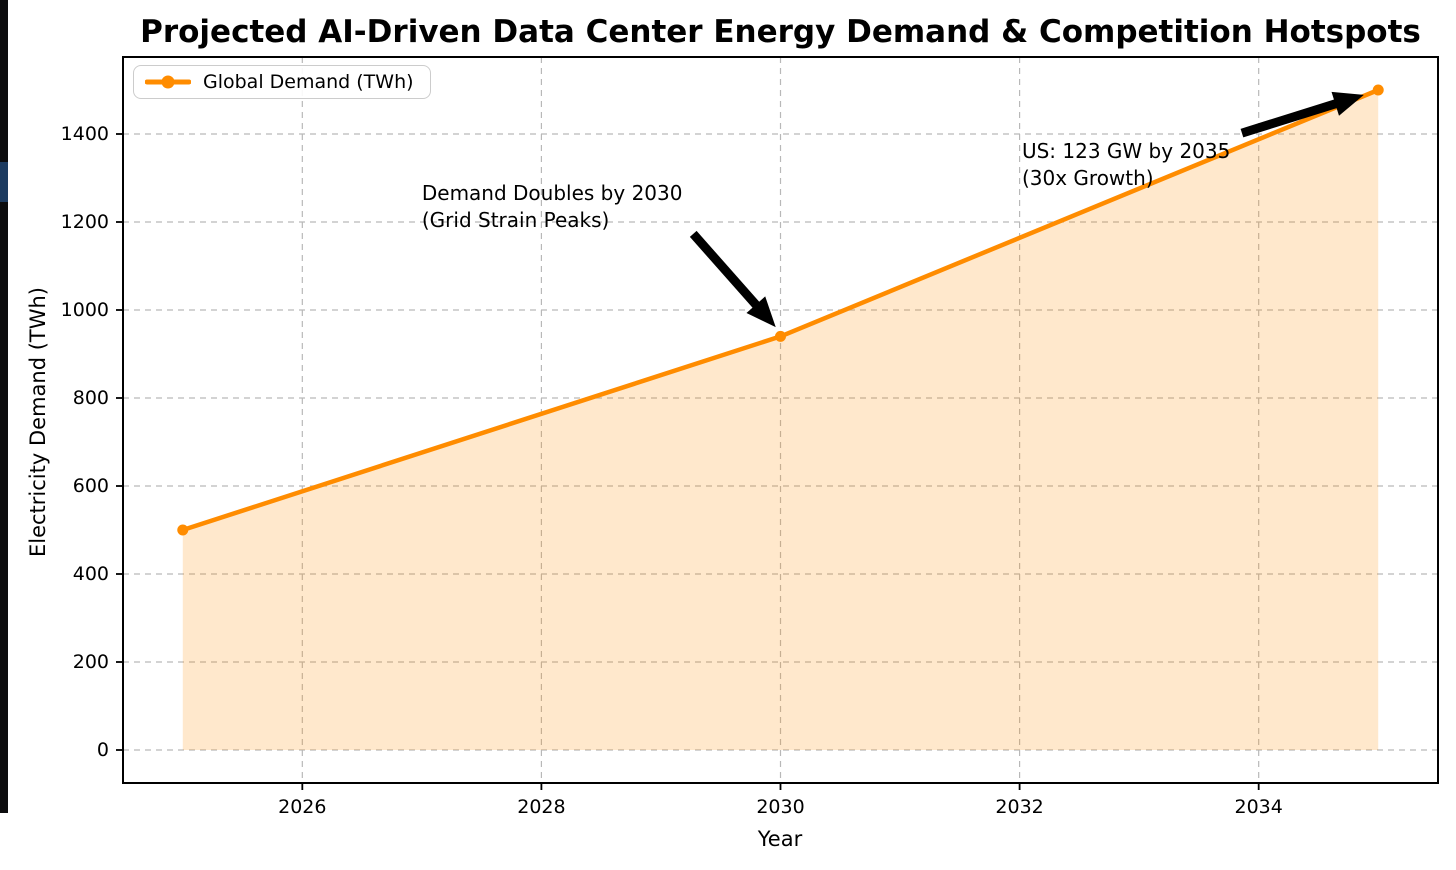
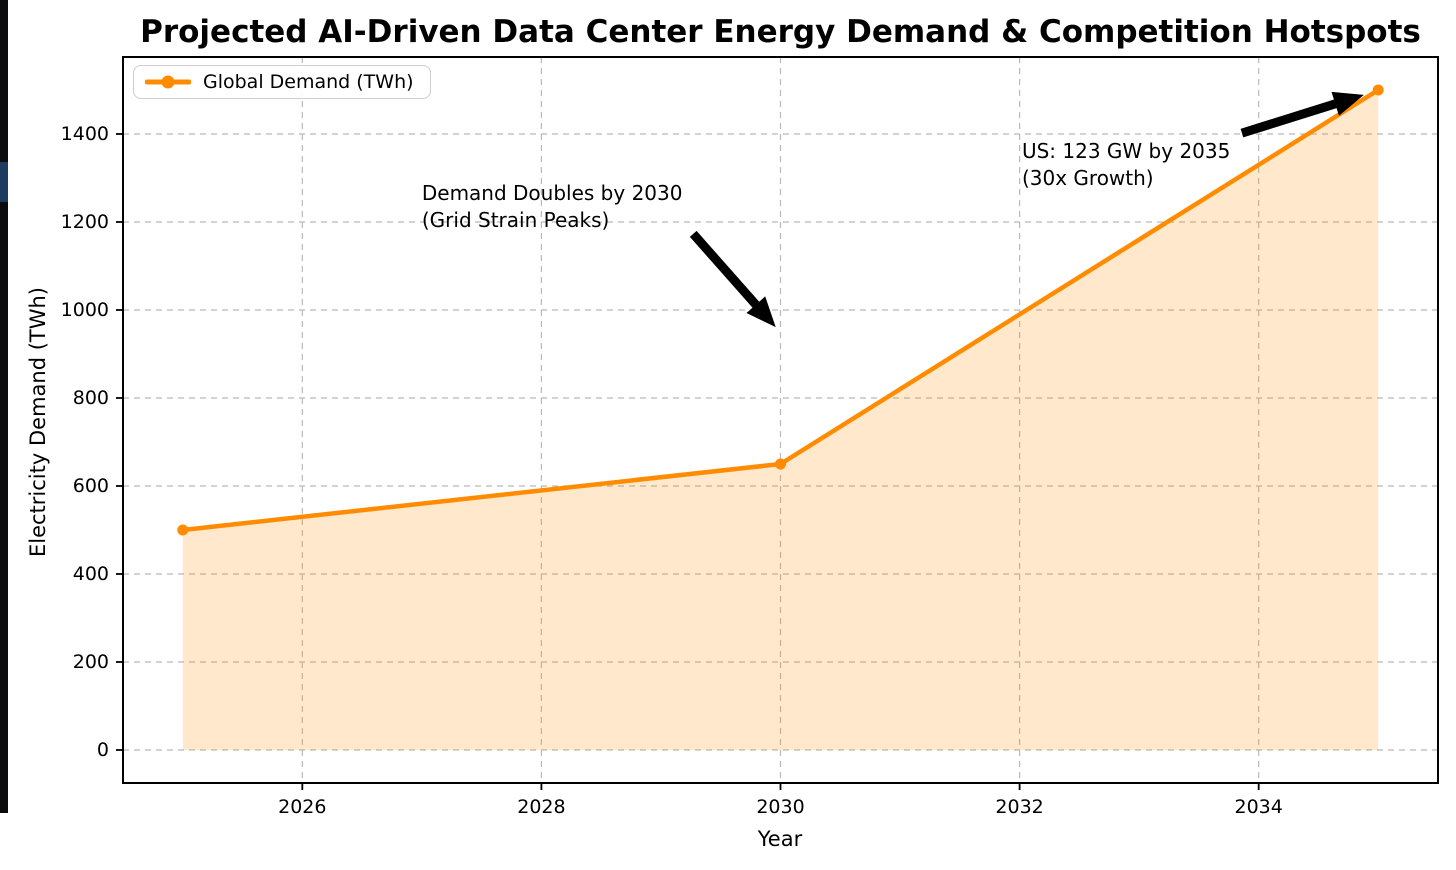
2030: 940 -> 650
